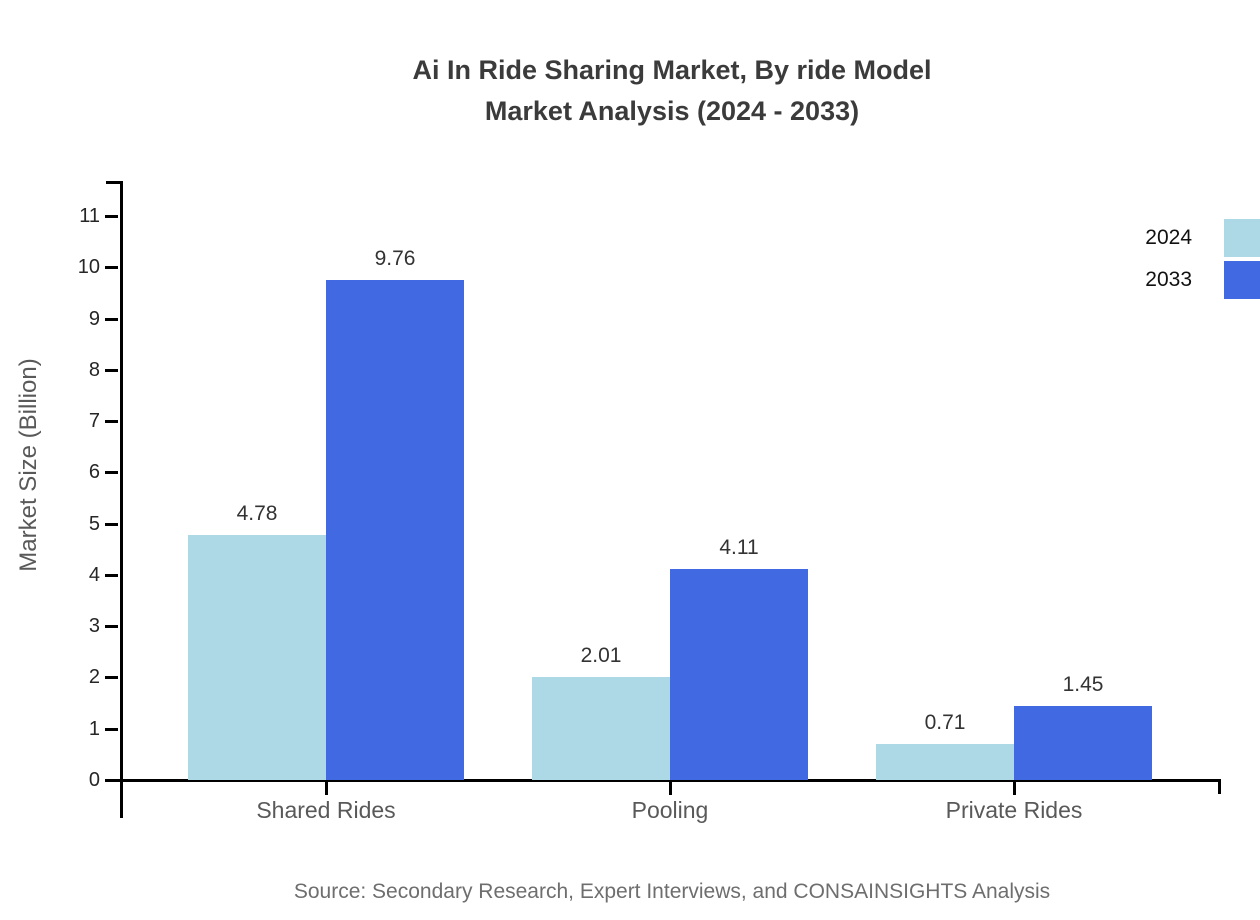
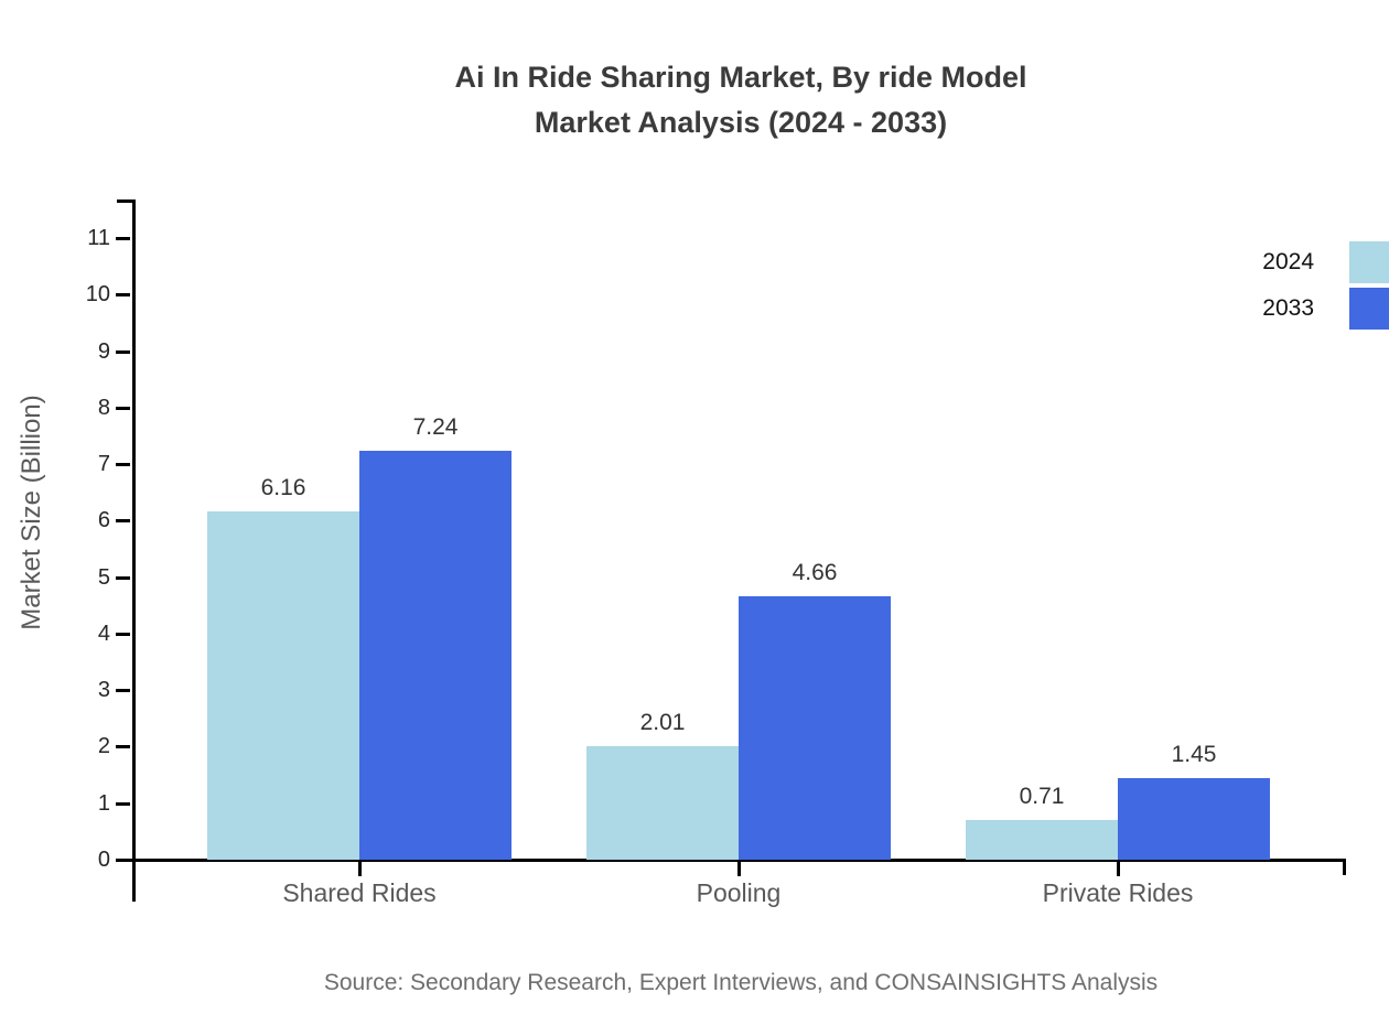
2024/Shared Rides: 4.78 -> 6.16
2033/Shared Rides: 9.76 -> 7.24
2033/Pooling: 4.11 -> 4.66
